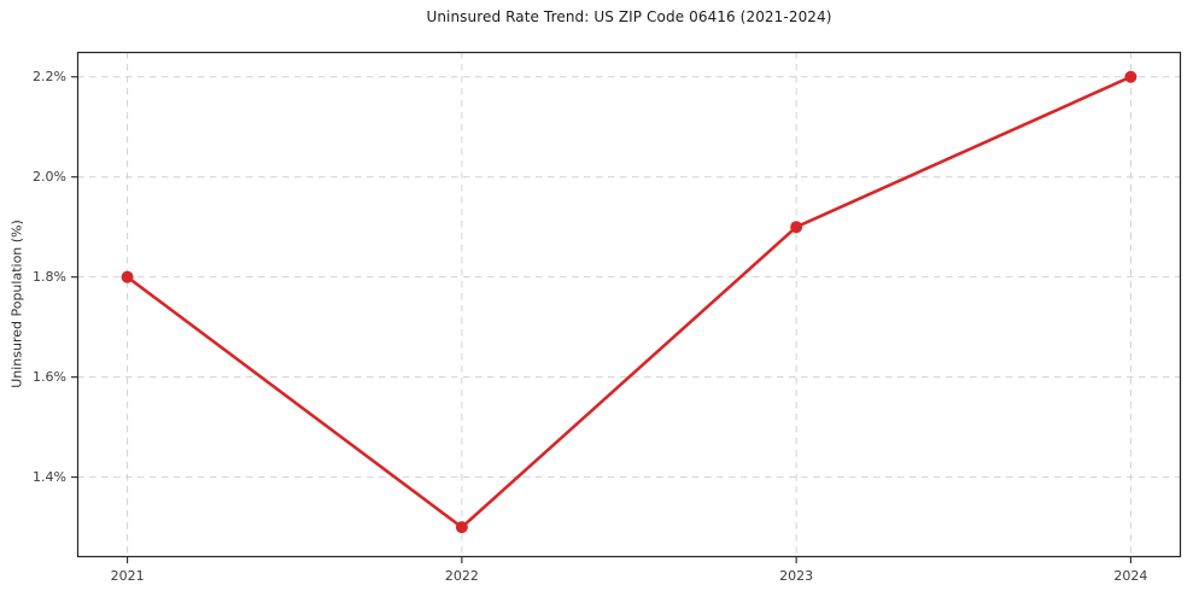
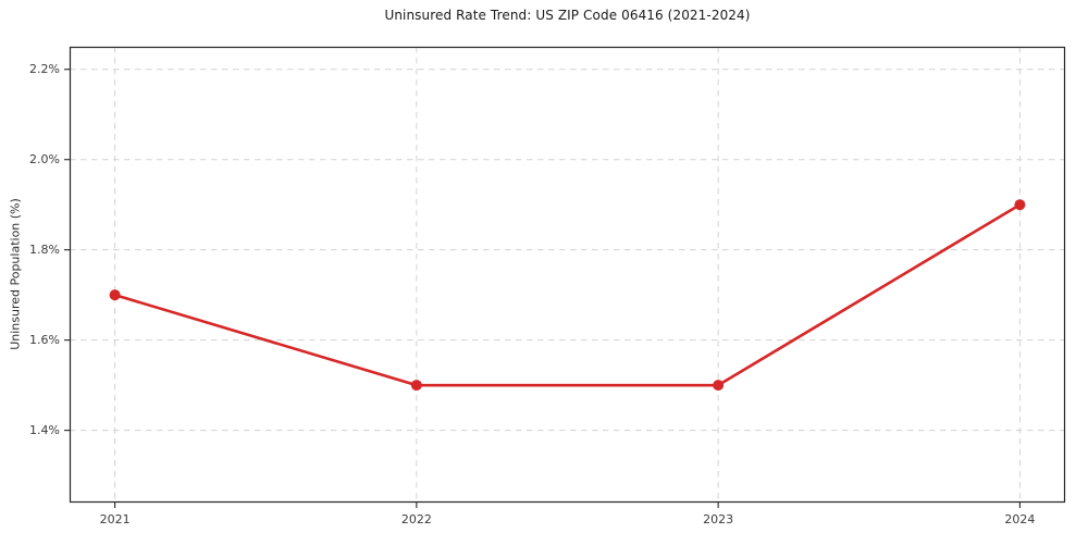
2021: 1.8% -> 1.7%
2022: 1.3% -> 1.5%
2023: 1.9% -> 1.5%
2024: 2.2% -> 1.9%
